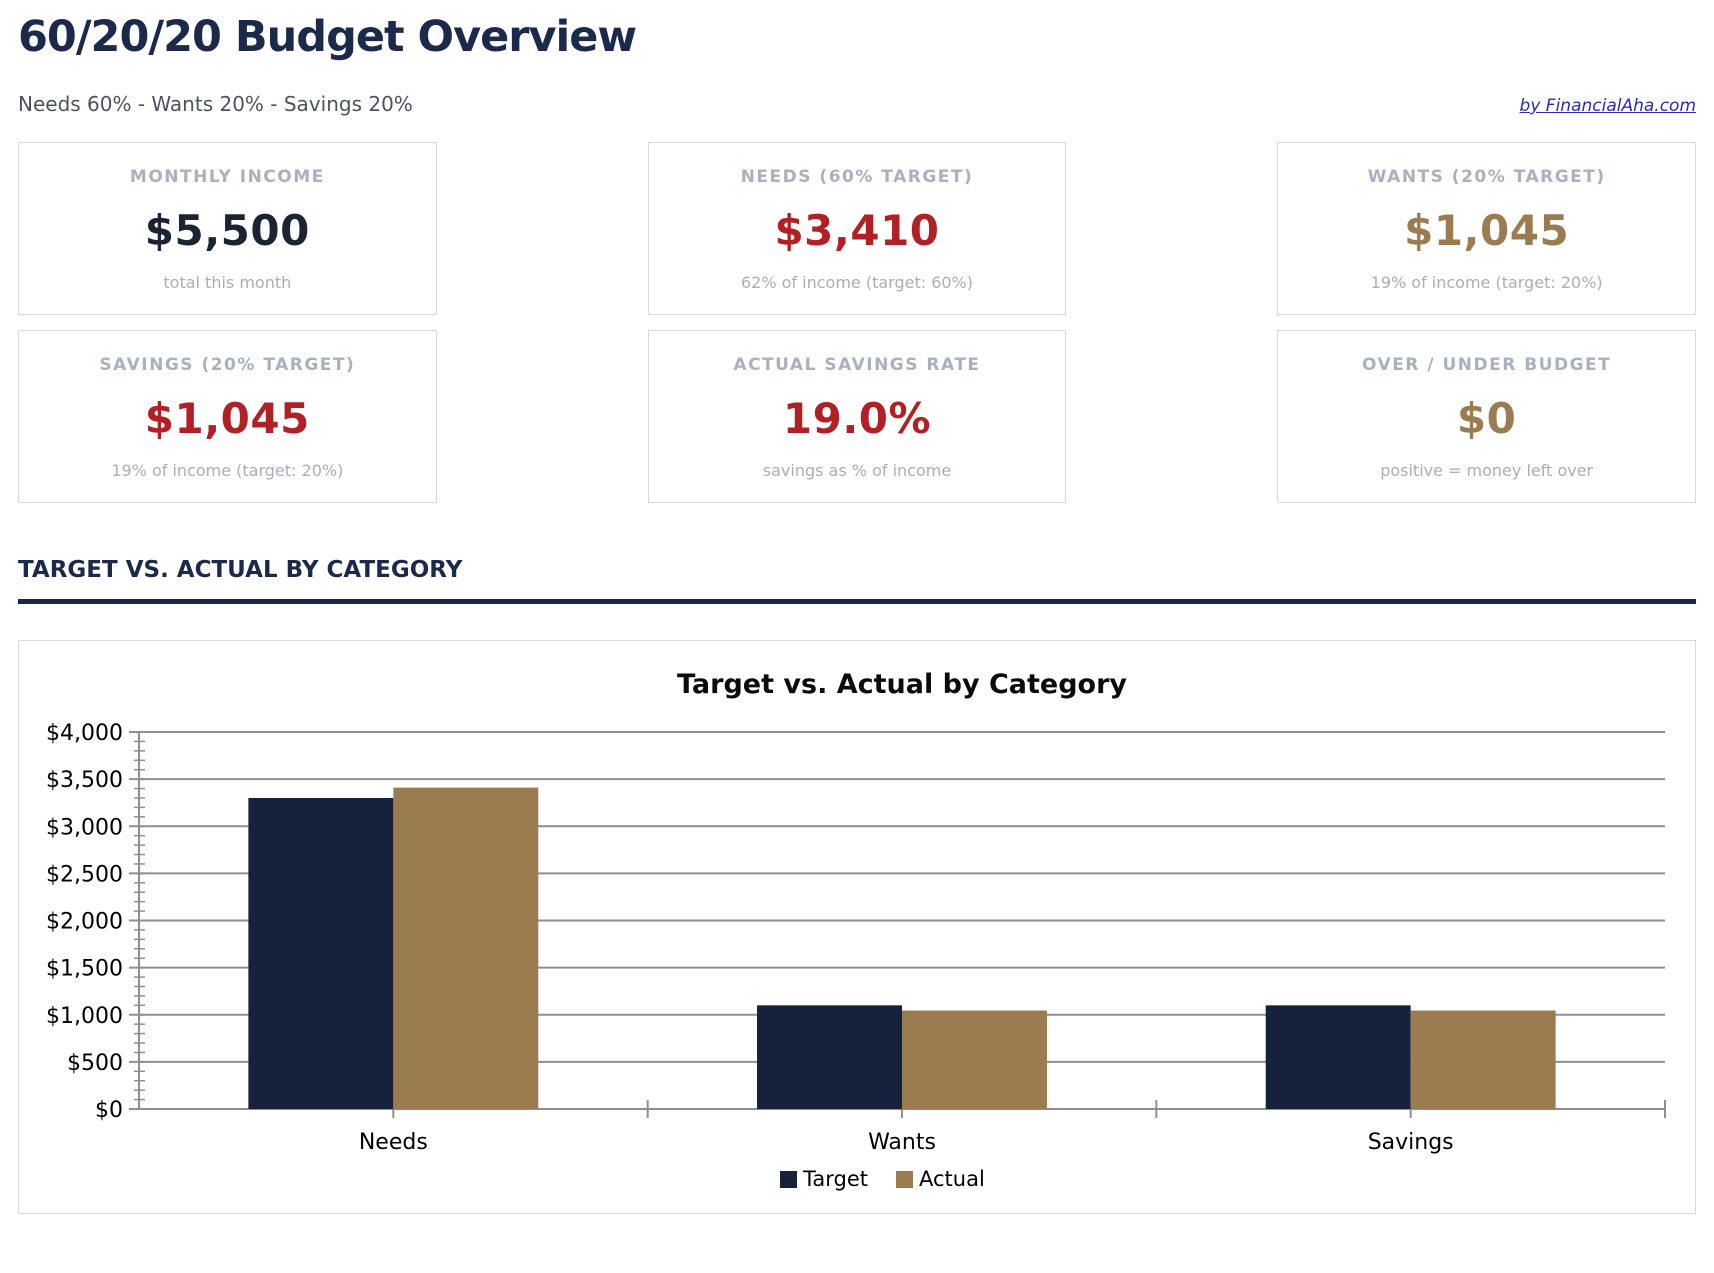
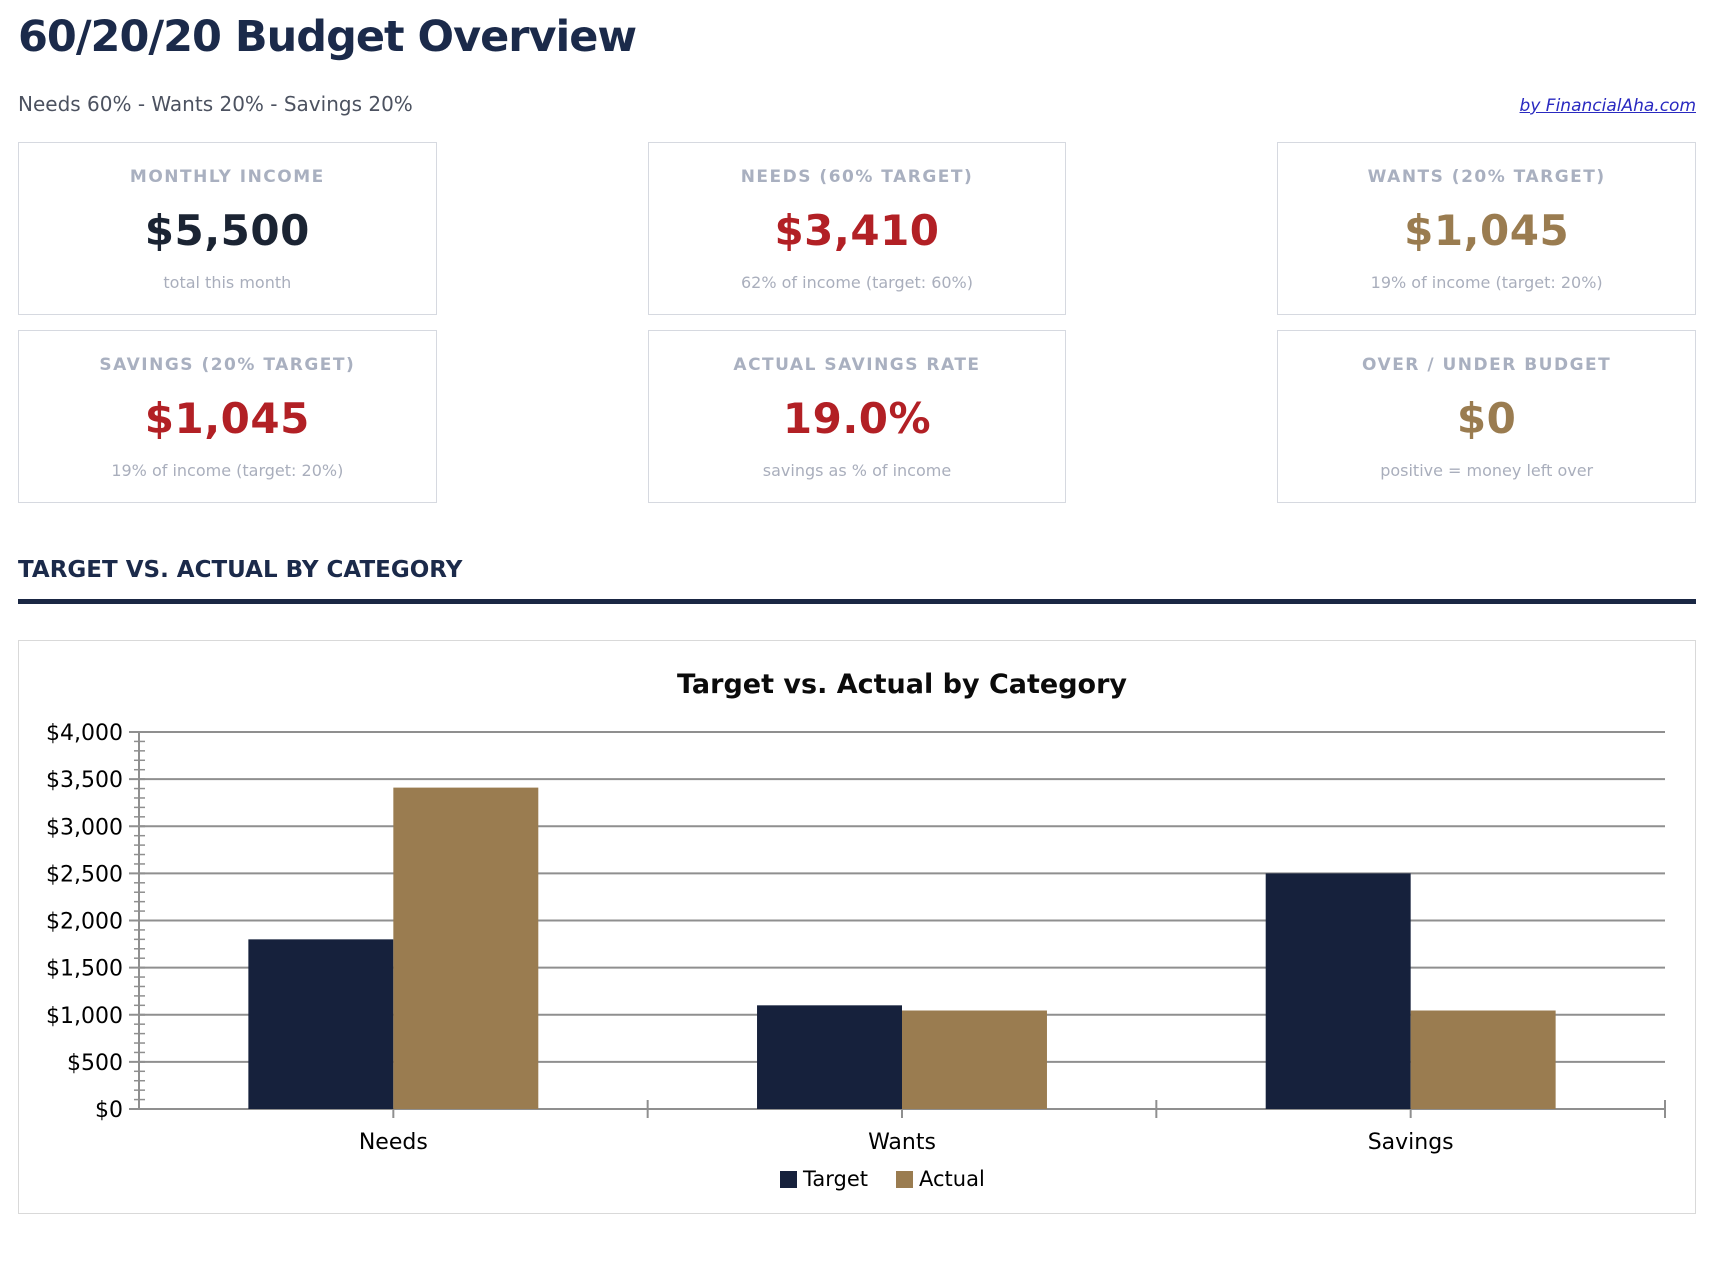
Target/Needs: $3300 -> $1800
Target/Savings: $1100 -> $2500
